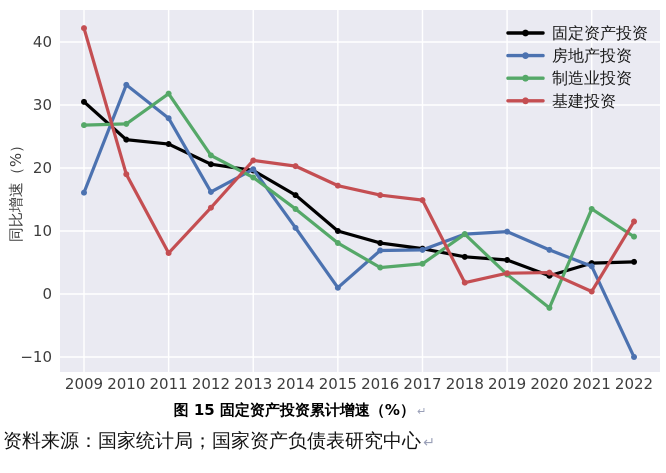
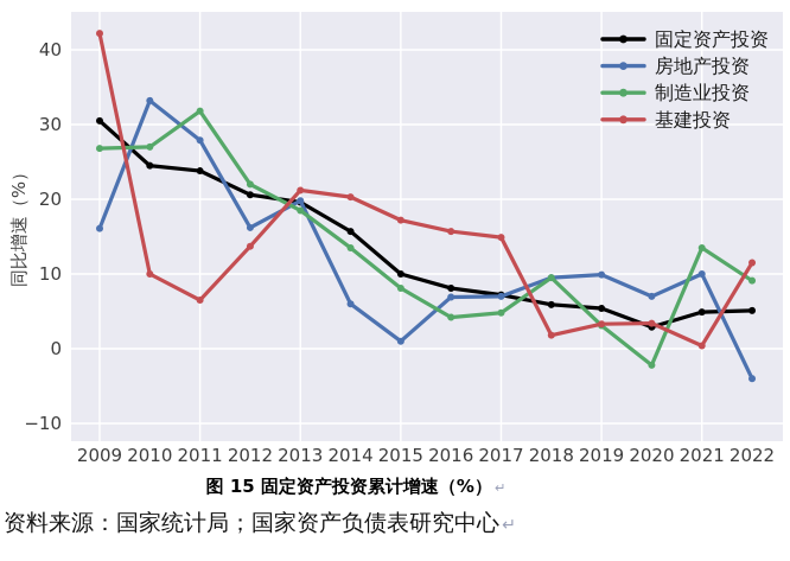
基建投资/2010: 19 -> 10
房地产投资/2014: 10 -> 6
房地产投资/2021: 4 -> 10
房地产投资/2022: -10 -> -4
